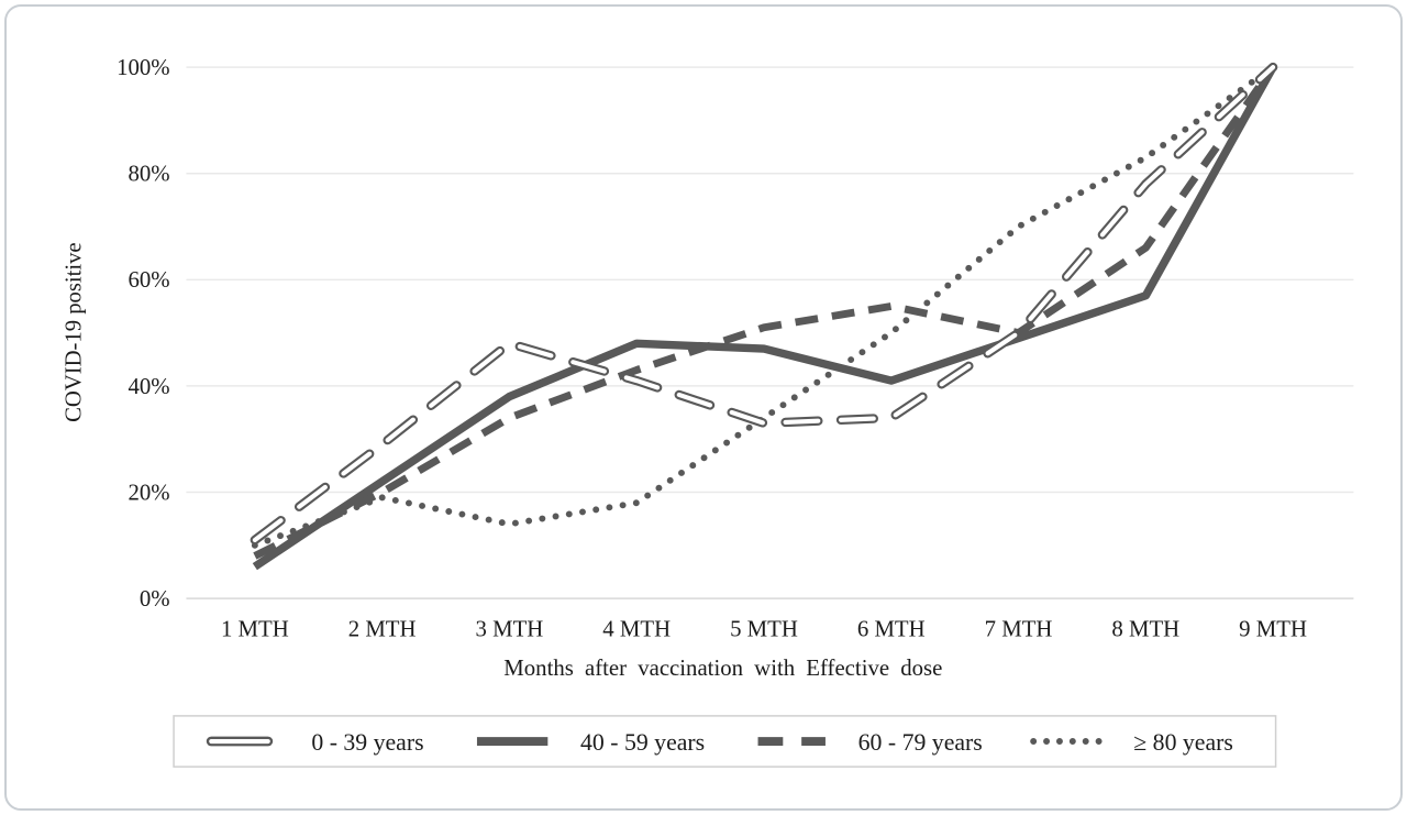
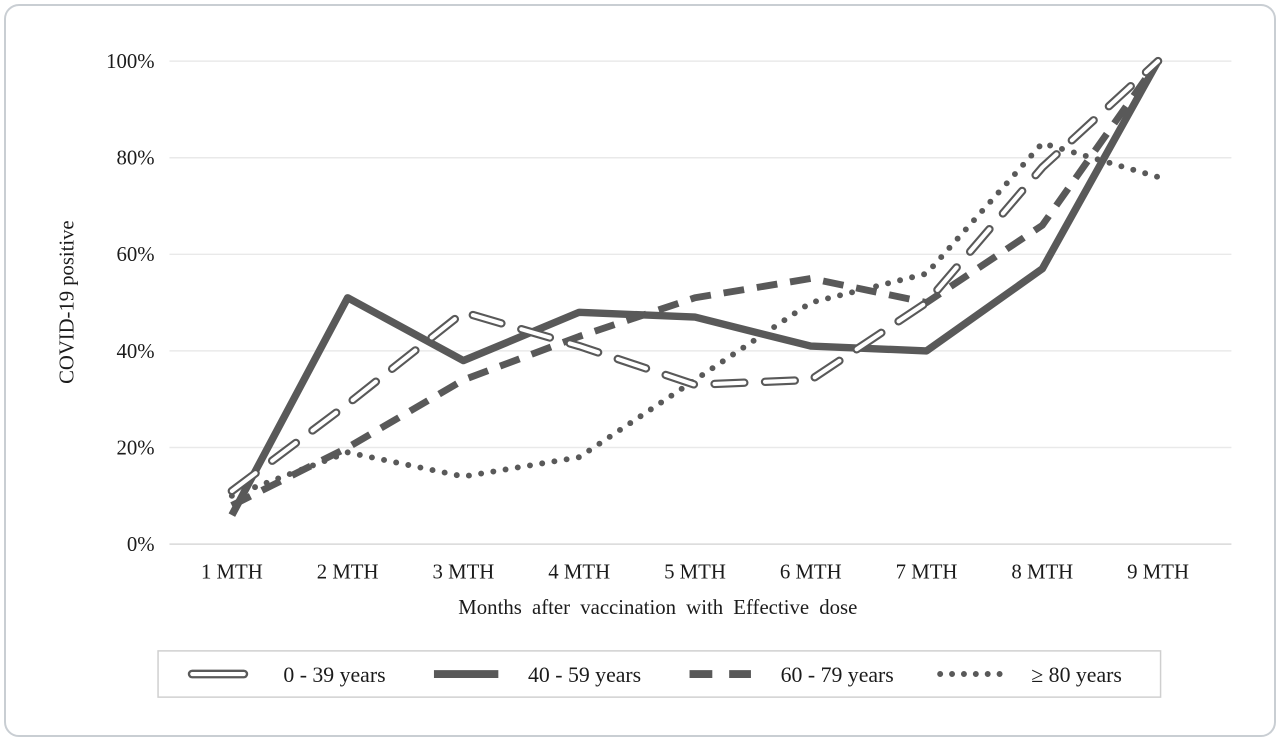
40 - 59 years/2 MTH: 22% -> 51%
40 - 59 years/7 MTH: 49% -> 40%
≥ 80 years/7 MTH: 70% -> 56%
≥ 80 years/9 MTH: 100% -> 76%
